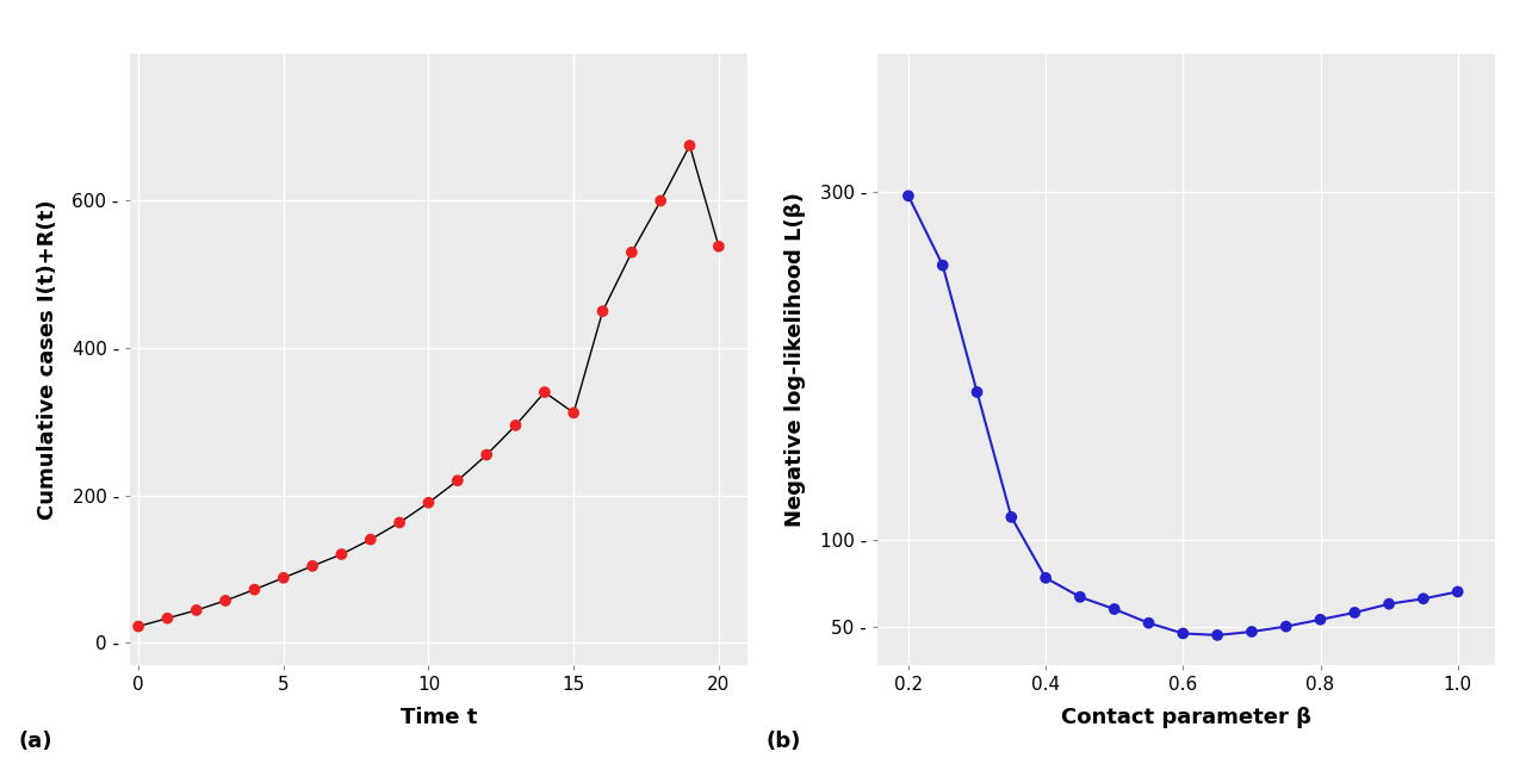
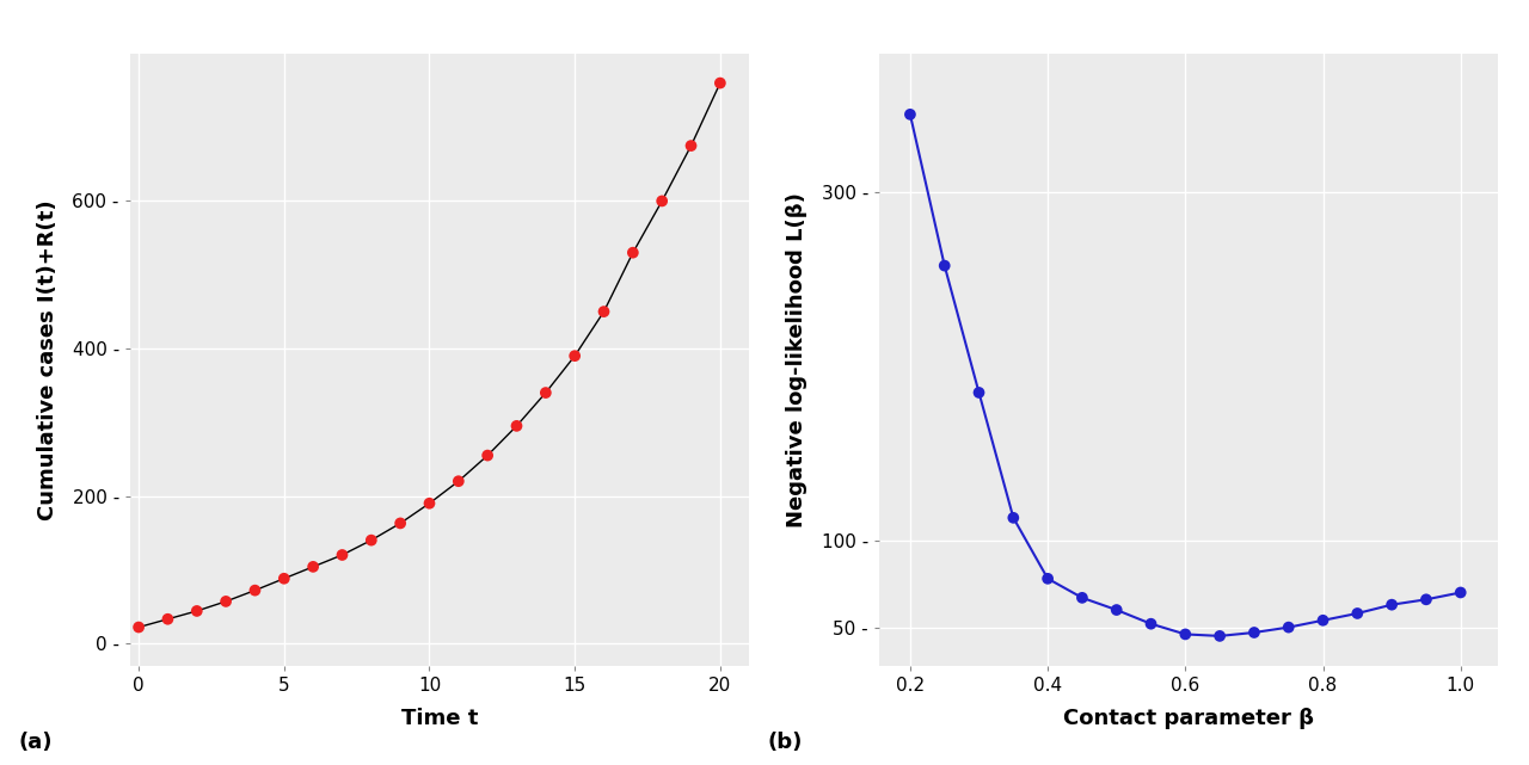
15: 312 - -> 390 -
20: 538 - -> 760 -
0.2: 298 - -> 345 -
